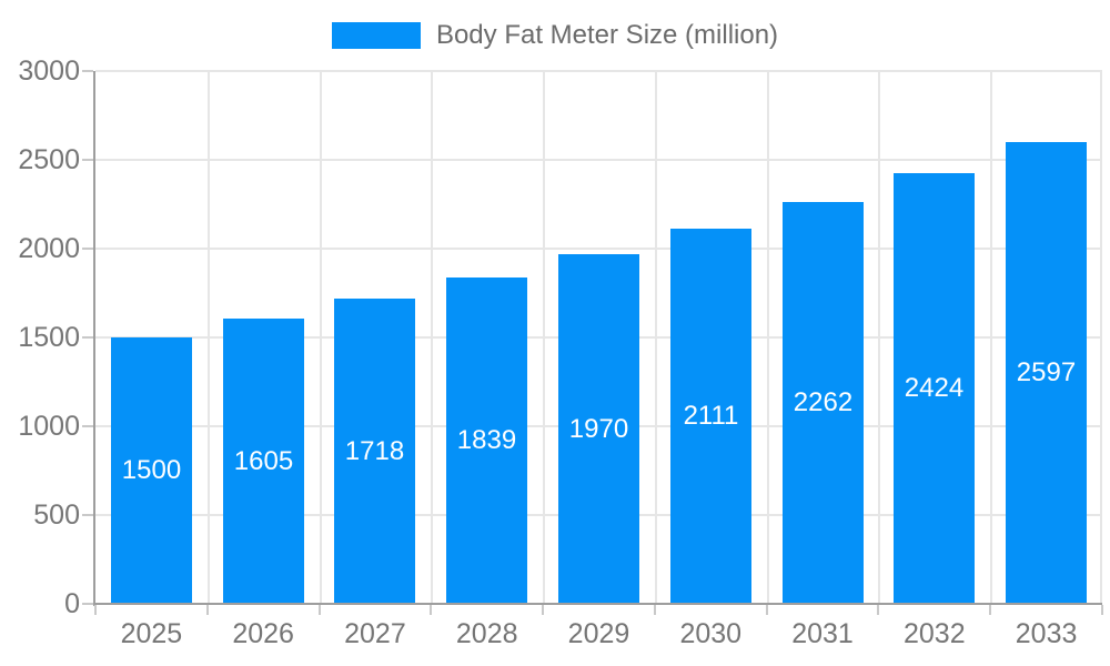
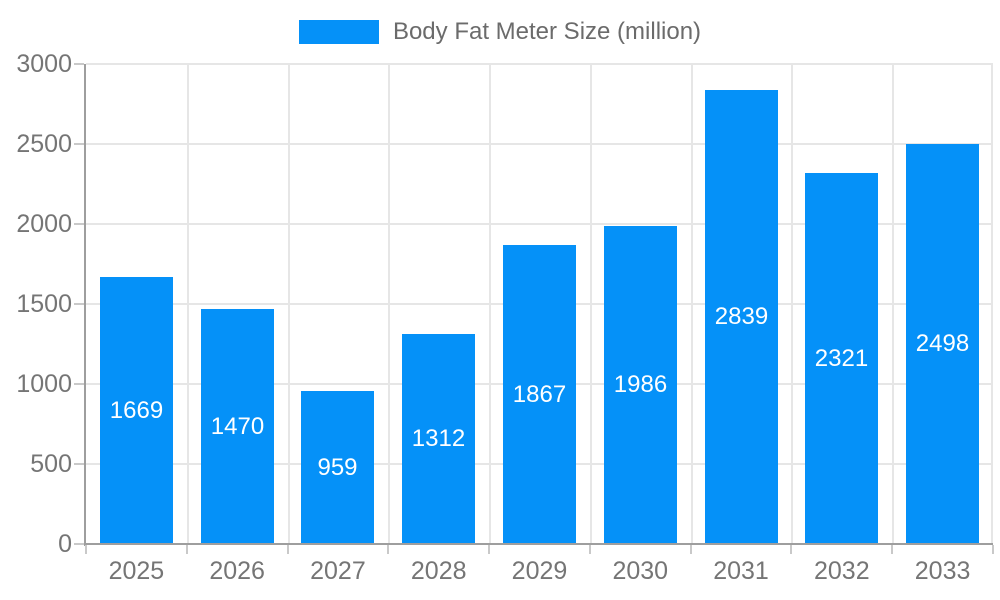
2025: 1500 -> 1669
2026: 1605 -> 1470
2027: 1718 -> 959
2028: 1839 -> 1312
2029: 1970 -> 1867
2030: 2111 -> 1986
2031: 2262 -> 2839
2032: 2424 -> 2321
2033: 2597 -> 2498
